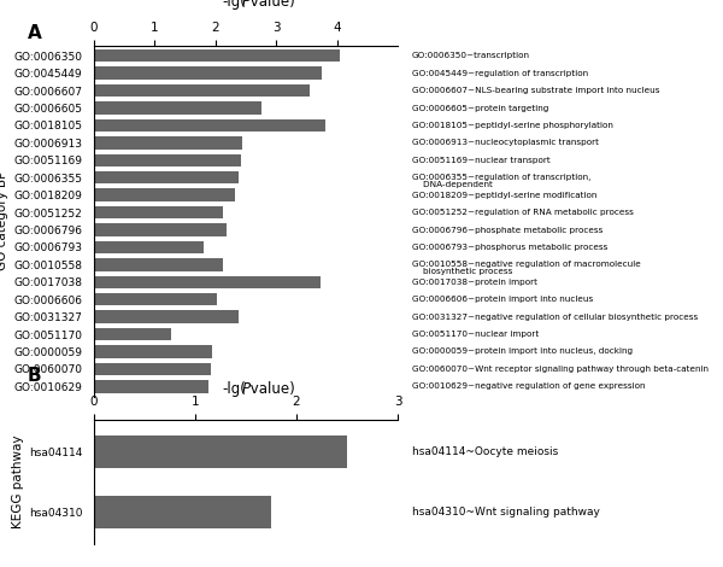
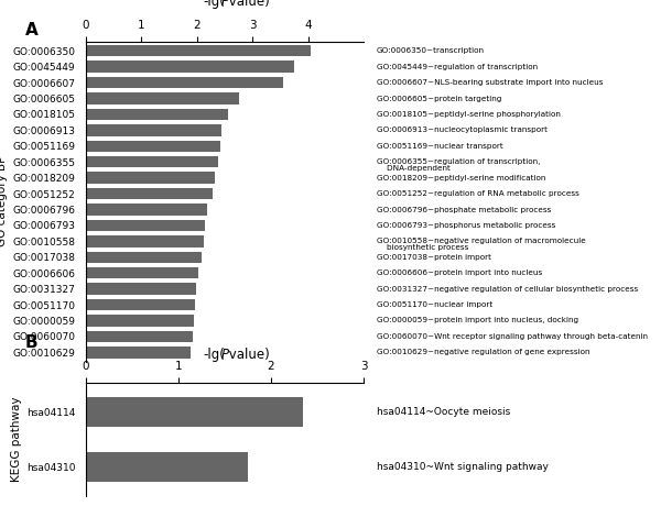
GO:0018105: 3.80 -> 2.55
GO:0051252: 2.12 -> 2.28
GO:0006793: 1.80 -> 2.15
GO:0017038: 3.74 -> 2.08
GO:0031327: 2.38 -> 1.98
GO:0051170: 1.26 -> 1.96
hsa04114: 2.50 -> 2.35
